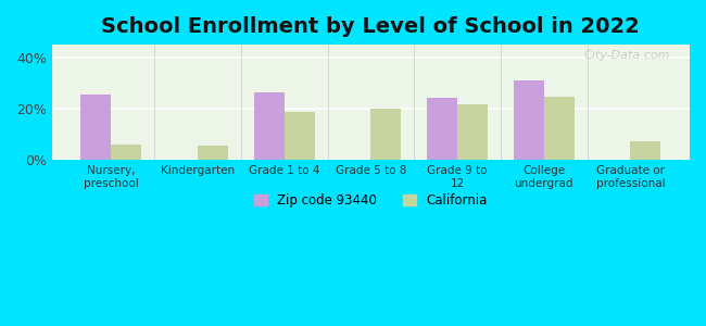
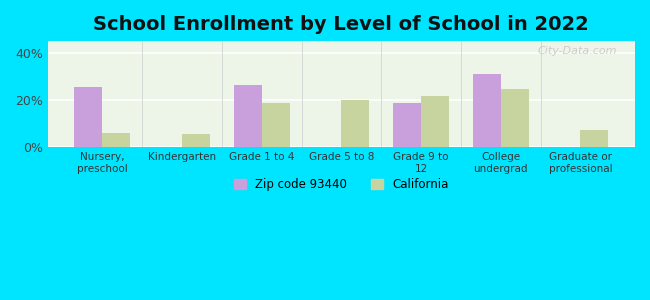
Zip code 93440/Grade 9 to 12: 24.0% -> 18.5%
